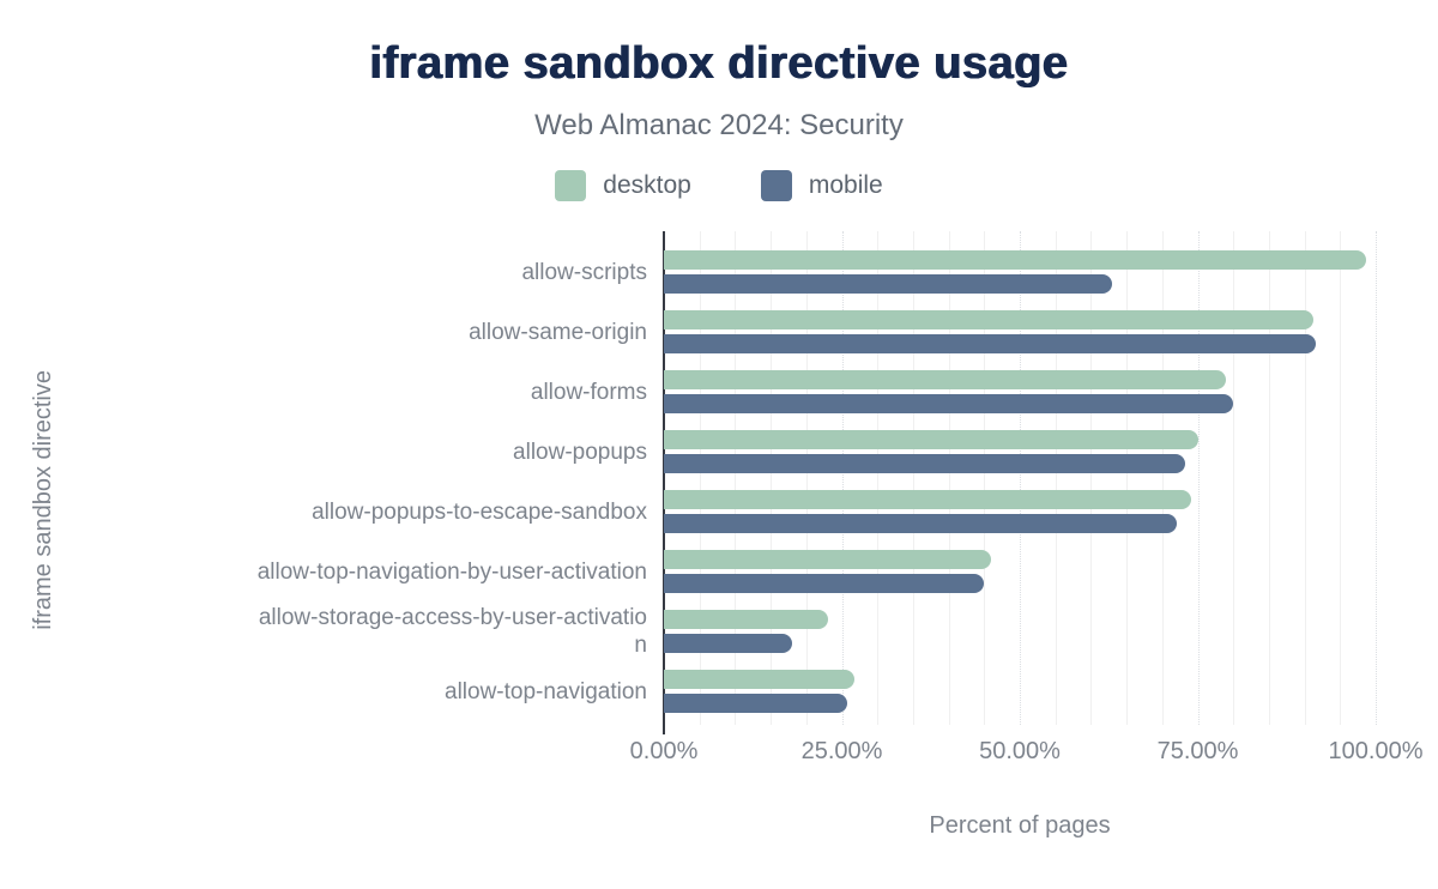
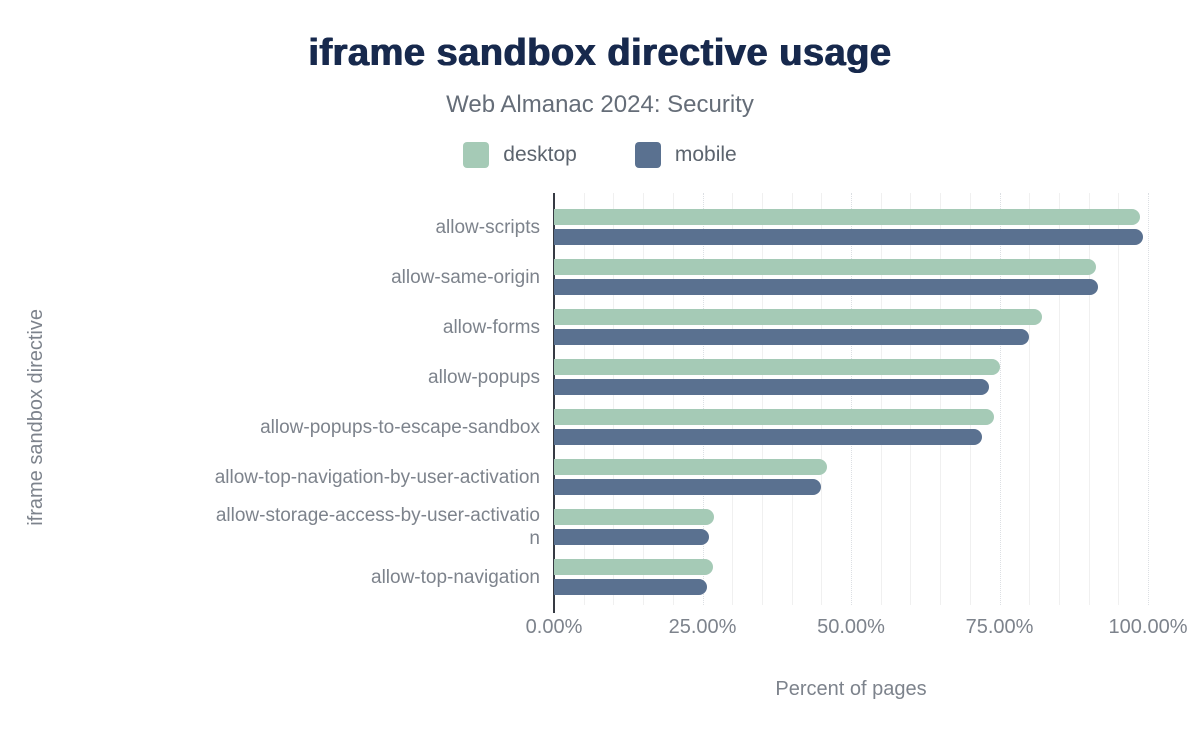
mobile/allow-scripts: 63% -> 99%
desktop/allow-forms: 79% -> 82%
desktop/allow-storage-access-by-user-activation: 23% -> 27%
mobile/allow-storage-access-by-user-activation: 18% -> 26%
